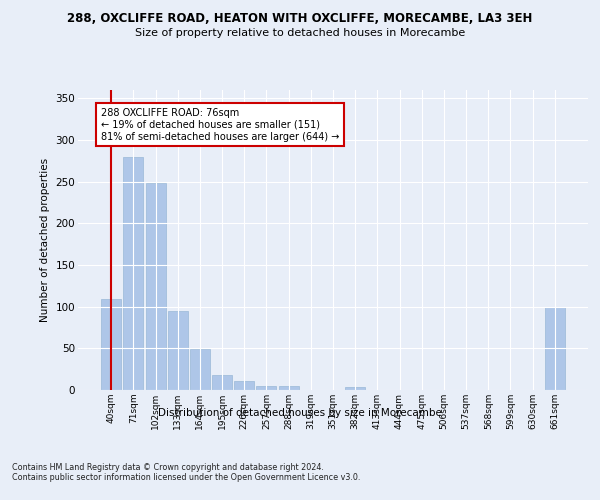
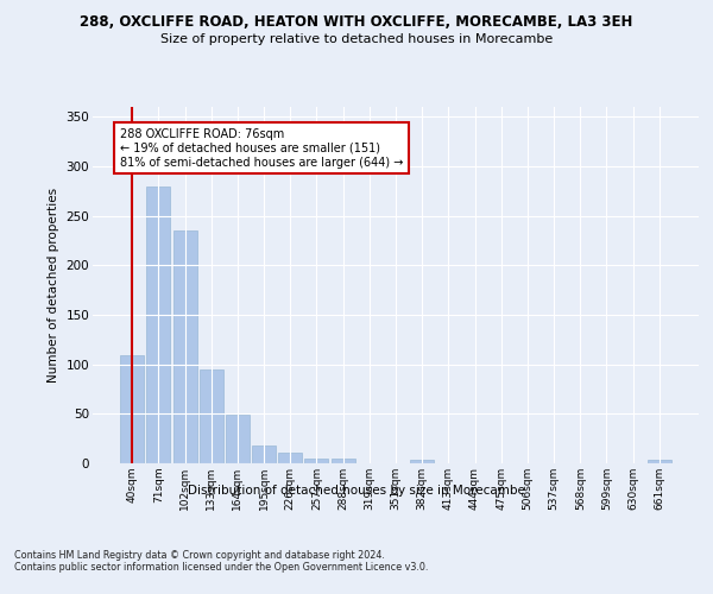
102sqm: 248 -> 235
661sqm: 100 -> 4
